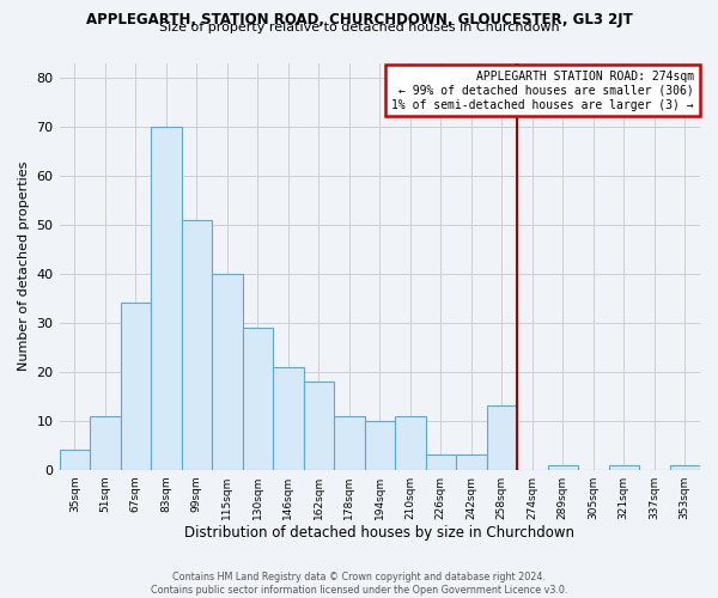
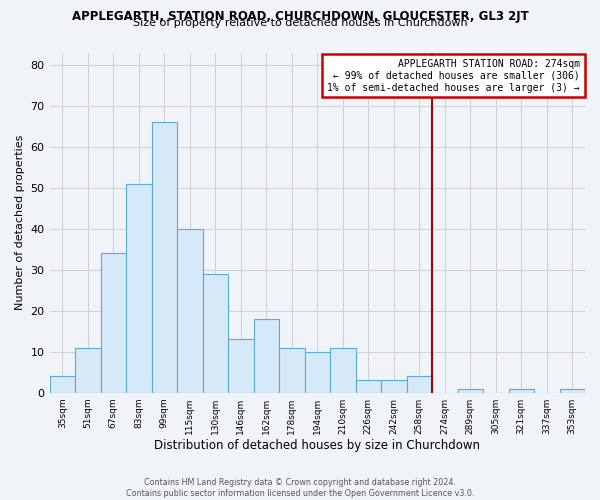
83sqm: 70 -> 51
99sqm: 51 -> 66
146sqm: 21 -> 13
258sqm: 13 -> 4
